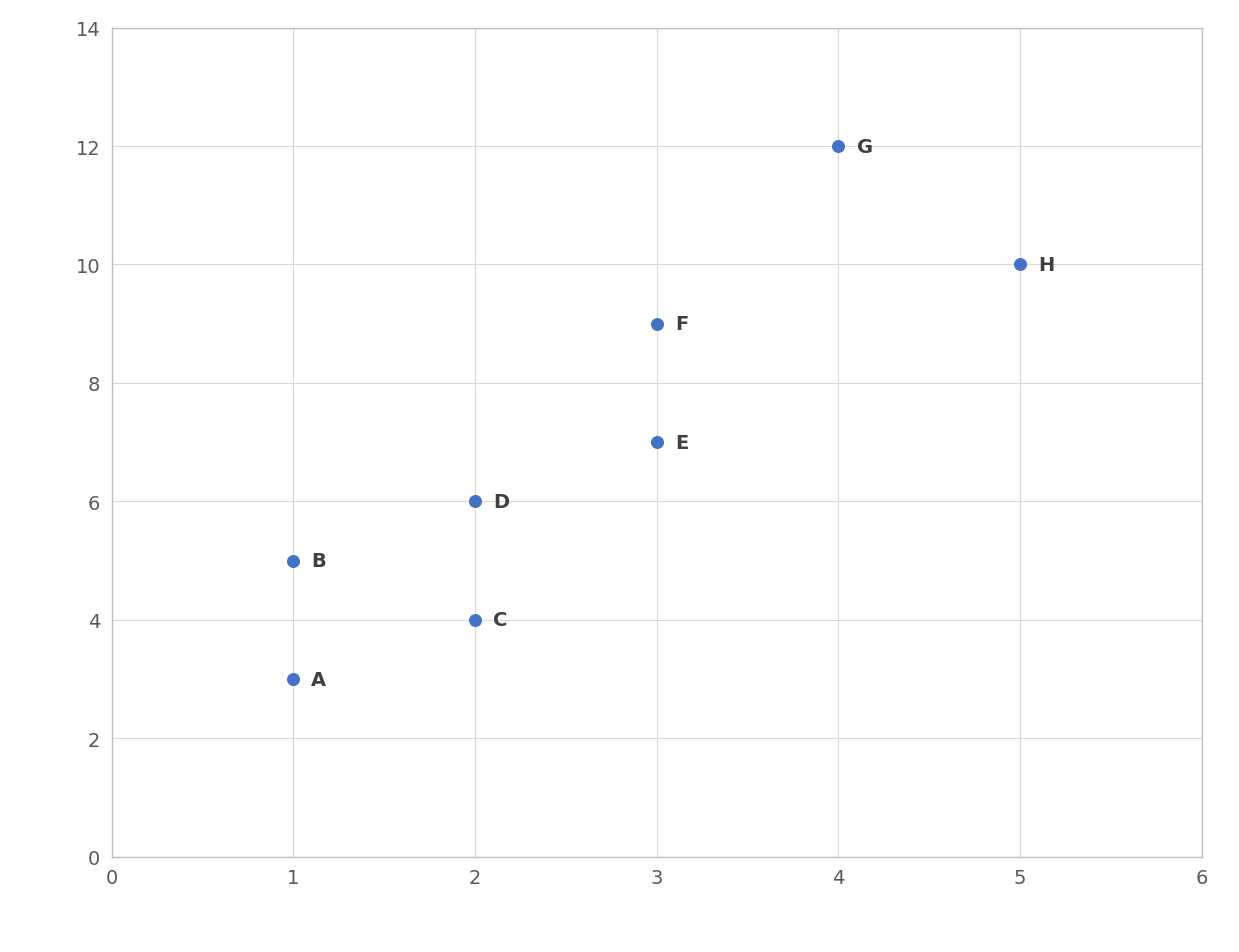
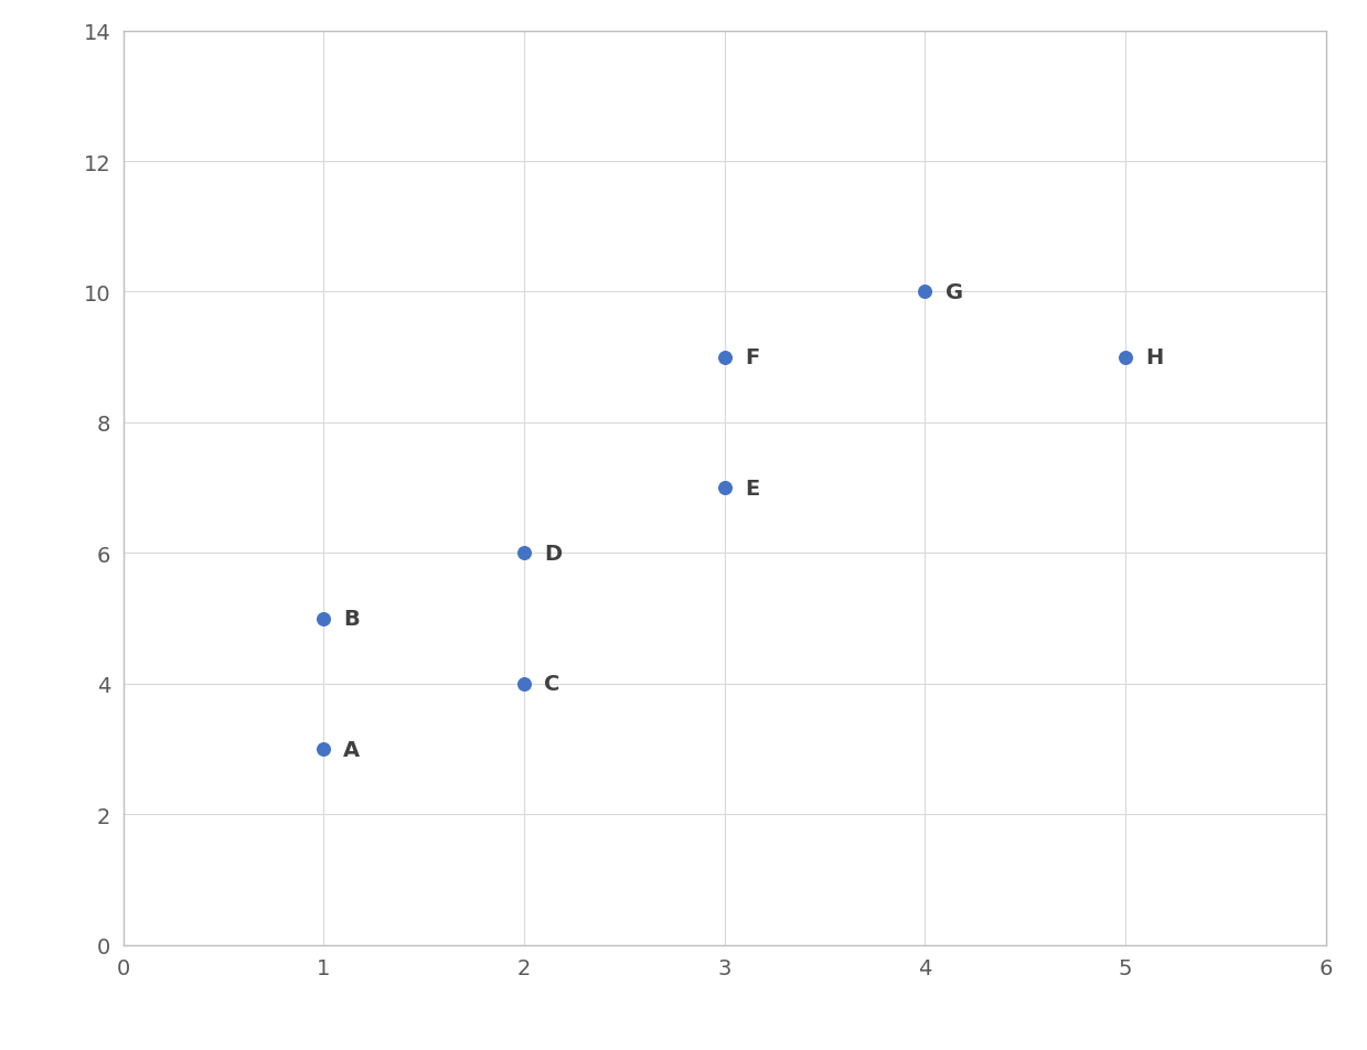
4: 12 -> 10
5: 10 -> 9
